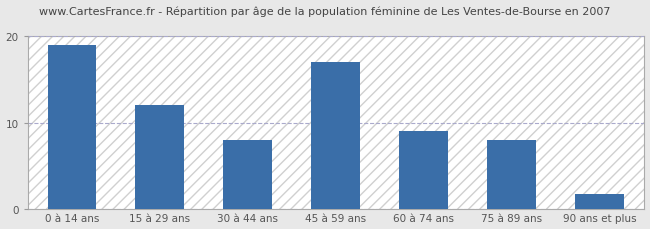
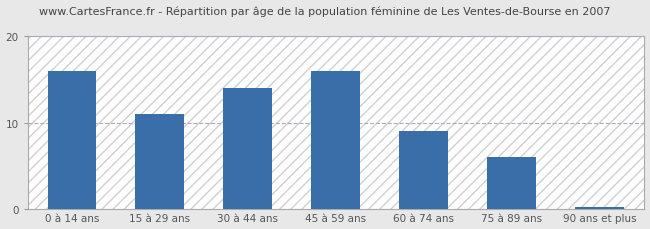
0 à 14 ans: 19.0 -> 16.0
15 à 29 ans: 12.0 -> 11.0
30 à 44 ans: 8.0 -> 14.0
45 à 59 ans: 17.0 -> 16.0
75 à 89 ans: 8.0 -> 6.0
90 ans et plus: 1.8 -> 0.3
